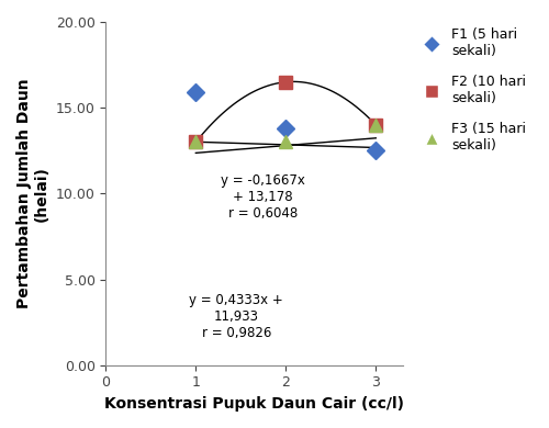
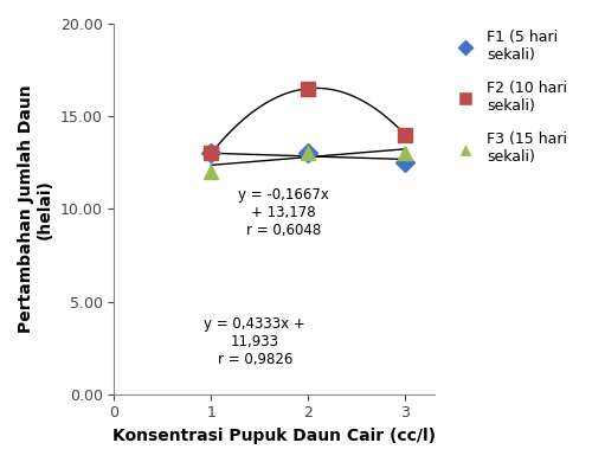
F1 (5 hari sekali)/1: 15.9 -> 13.0
F3 (15 hari sekali)/1: 13 -> 12
F1 (5 hari sekali)/2: 13.8 -> 13.0
F3 (15 hari sekali)/3: 14 -> 13
